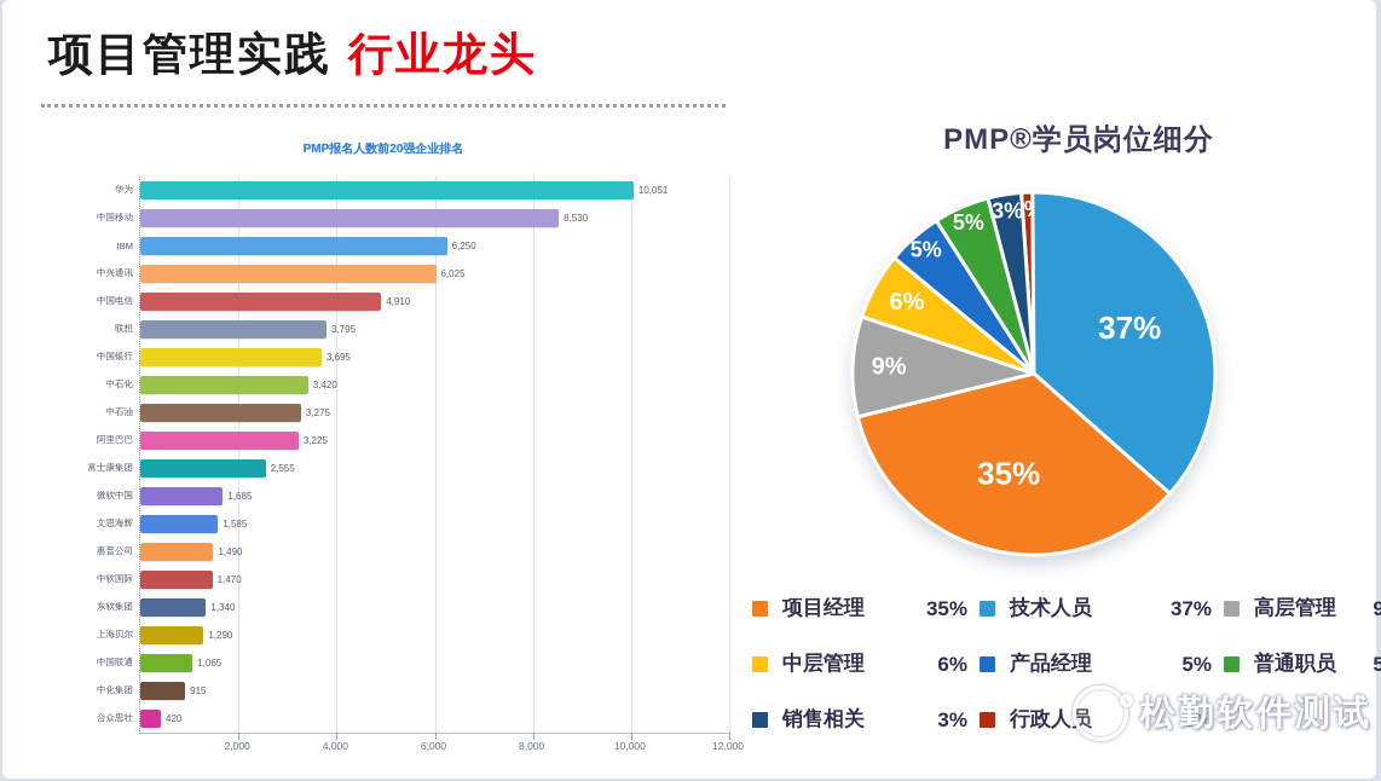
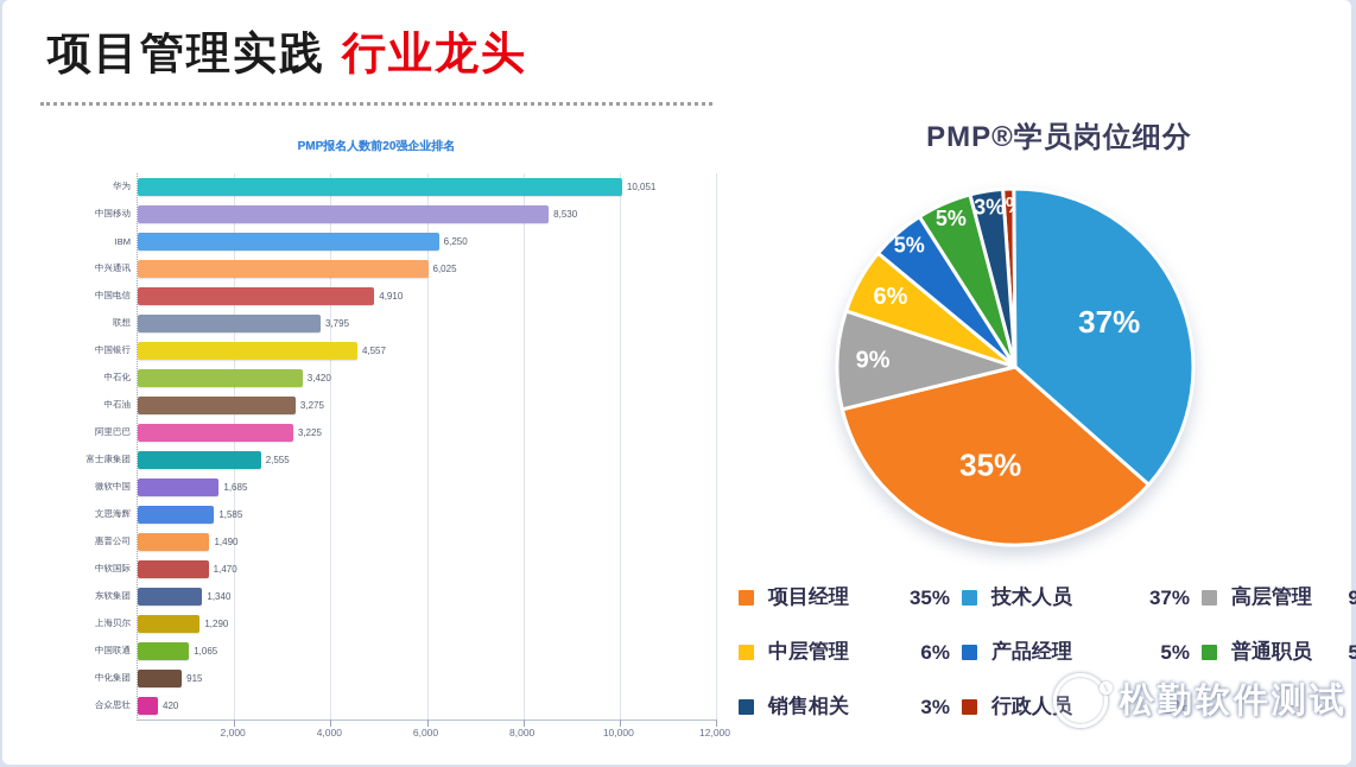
PMP报名人数前20强企业排名/中国银行: 3,695 -> 4,557
